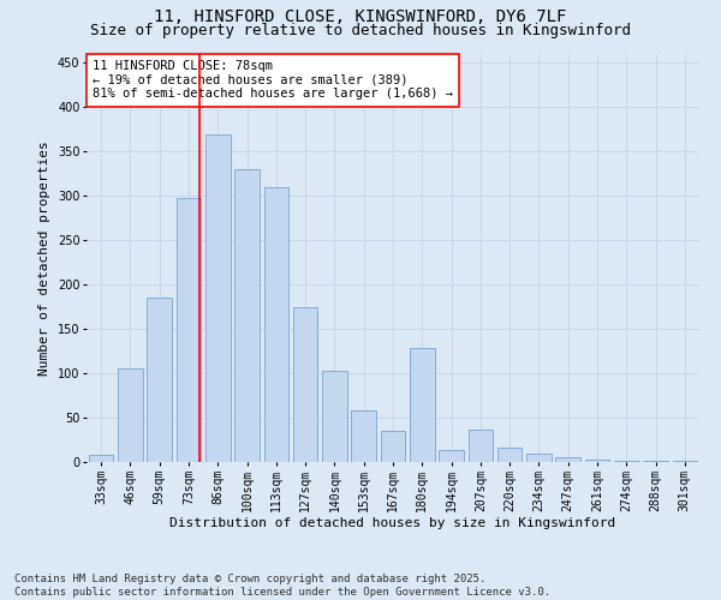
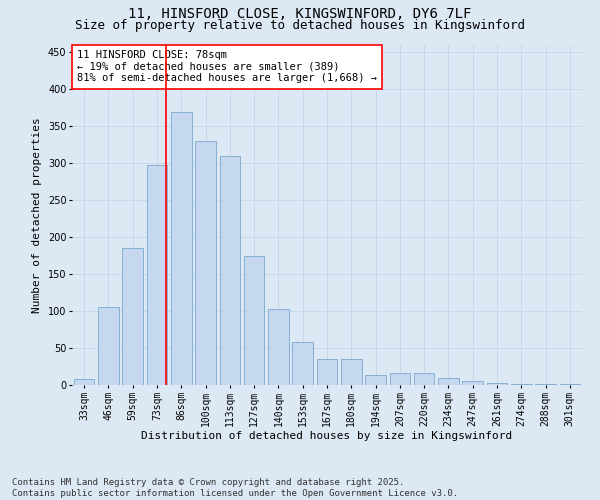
180sqm: 128 -> 35
207sqm: 36 -> 16
